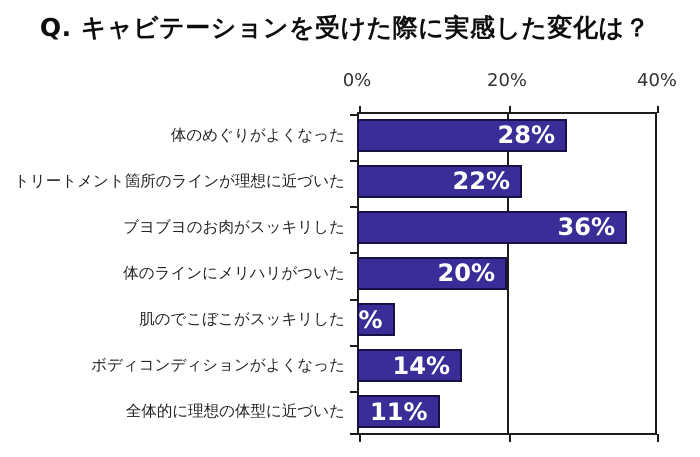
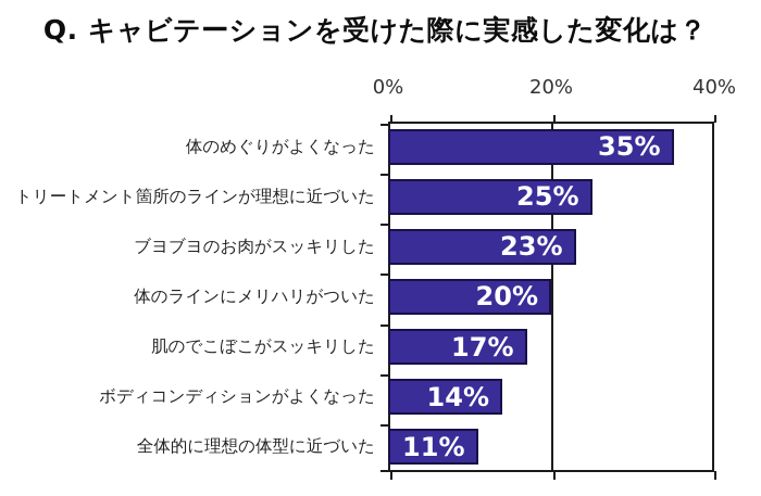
体のめぐりがよくなった: 28% -> 35%
トリートメント箇所のラインが理想に近づいた: 22% -> 25%
ブヨブヨのお肉がスッキリした: 36% -> 23%
肌のでこぼこがスッキリした: 5% -> 17%
